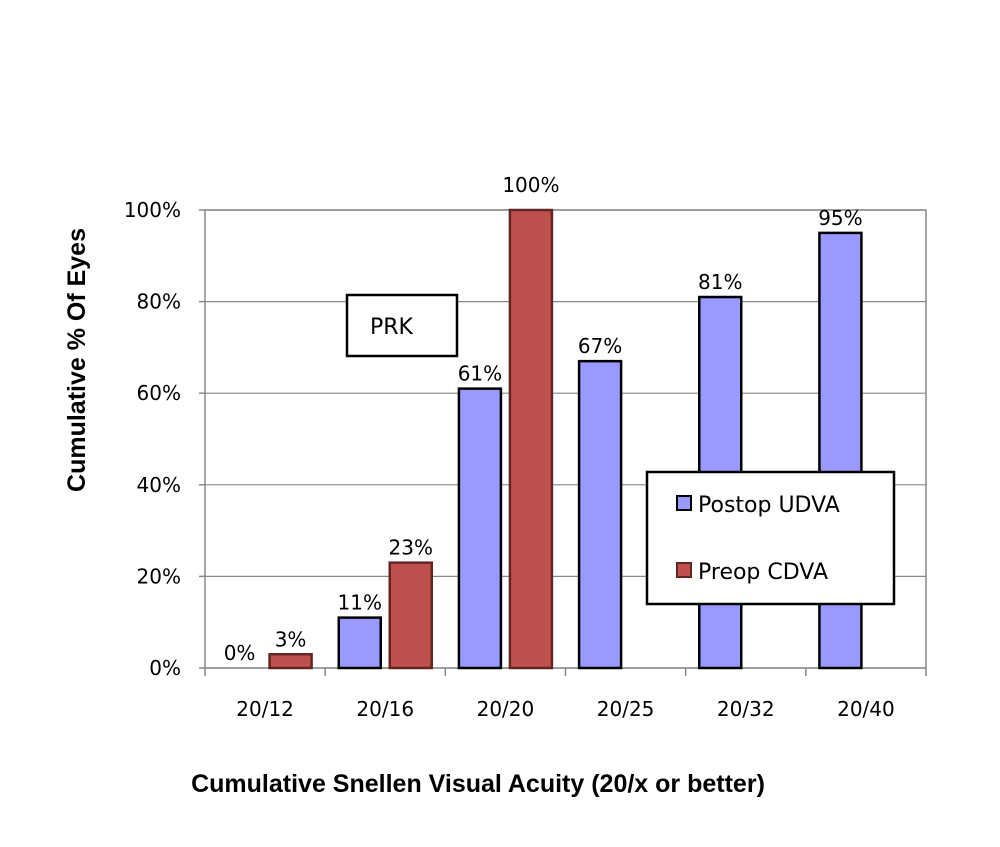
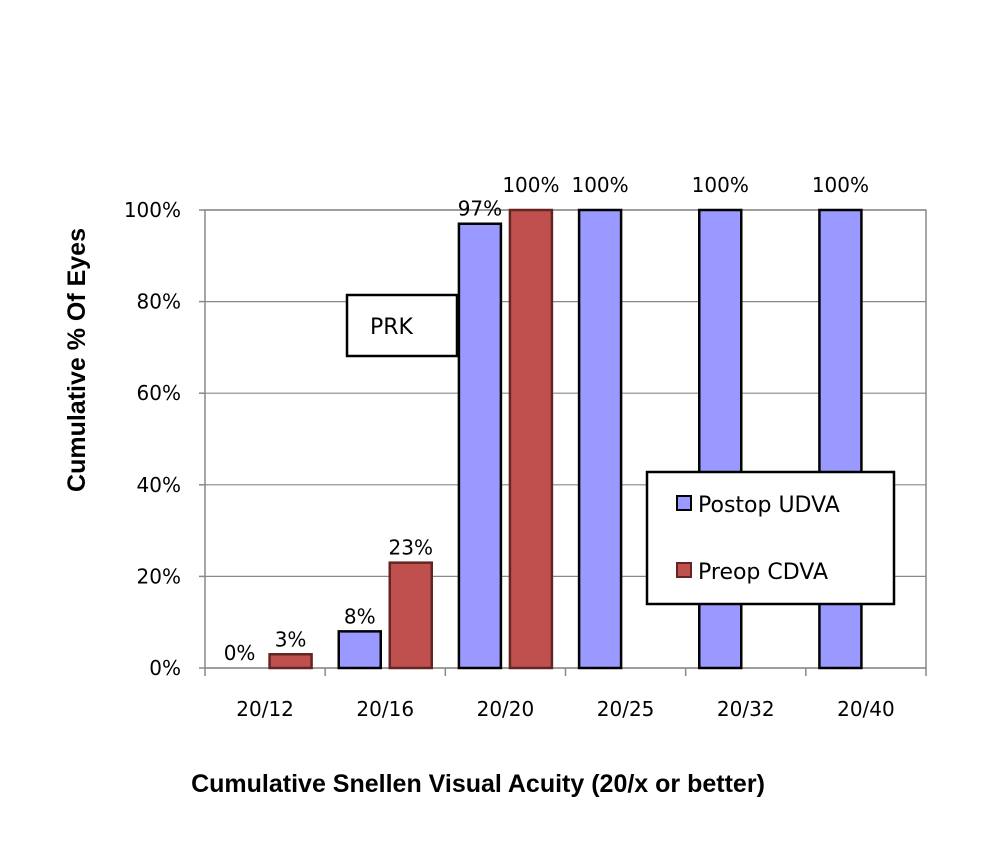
Postop UDVA/20/16: 11% -> 8%
Postop UDVA/20/20: 61% -> 97%
Postop UDVA/20/25: 67% -> 100%
Postop UDVA/20/32: 81% -> 100%
Postop UDVA/20/40: 95% -> 100%
